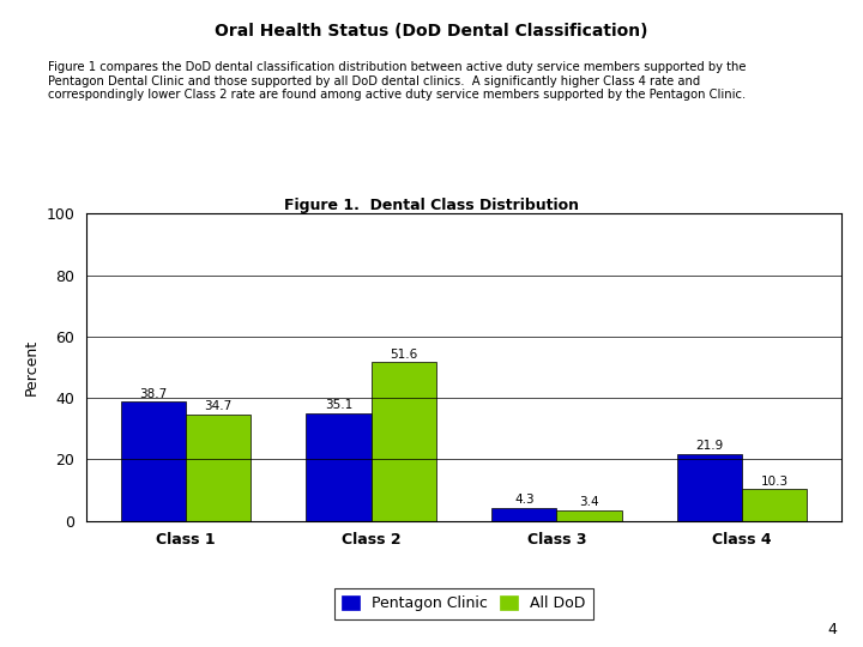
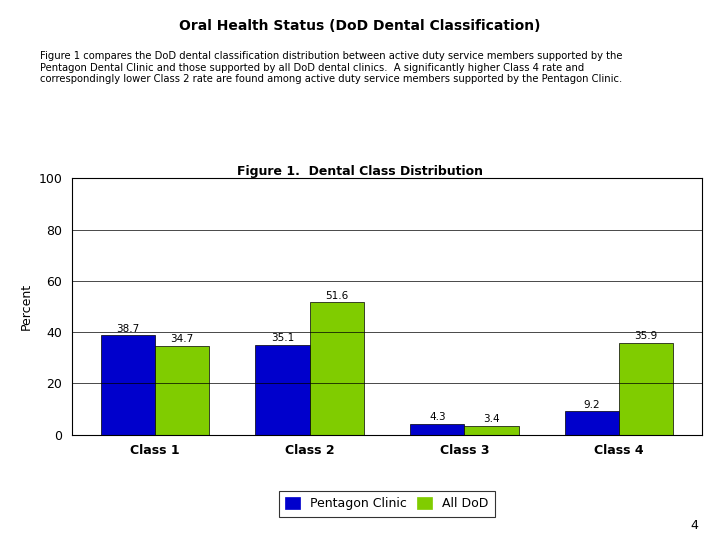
Pentagon Clinic/Class 4: 21.9 -> 9.2
All DoD/Class 4: 10.3 -> 35.9
